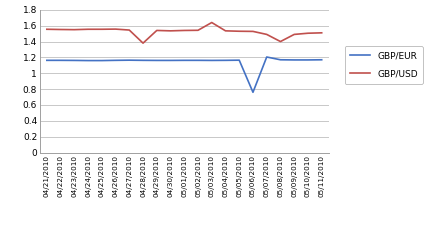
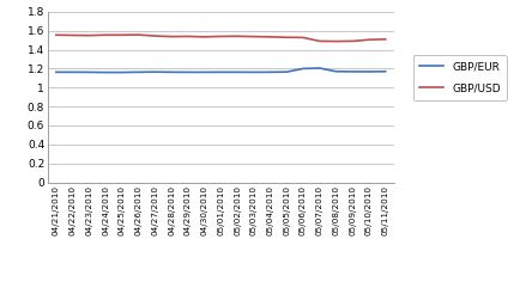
GBP/USD/04/28/2010: 1.38 -> 1.54
GBP/USD/05/03/2010: 1.64 -> 1.54
GBP/EUR/05/06/2010: 0.76 -> 1.20
GBP/USD/05/08/2010: 1.40 -> 1.49
